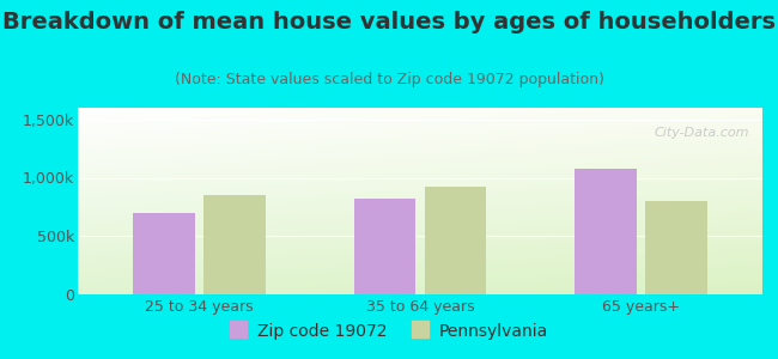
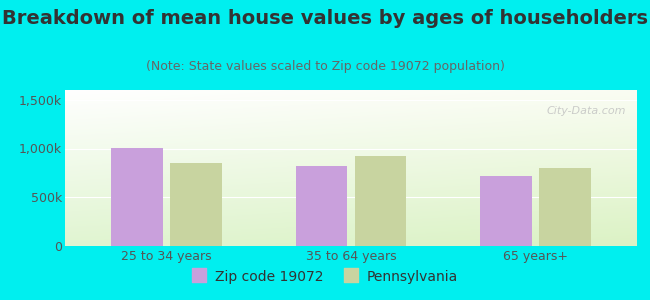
Zip code 19072/25 to 34 years: 700k -> 1,010k
Zip code 19072/65 years+: 1,080k -> 720k
